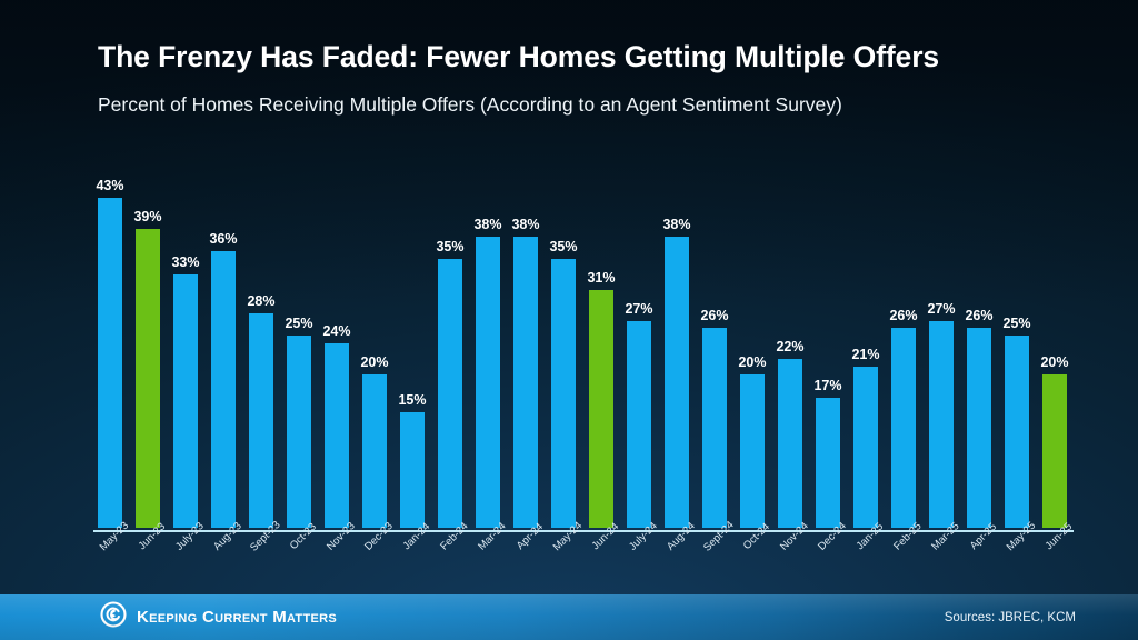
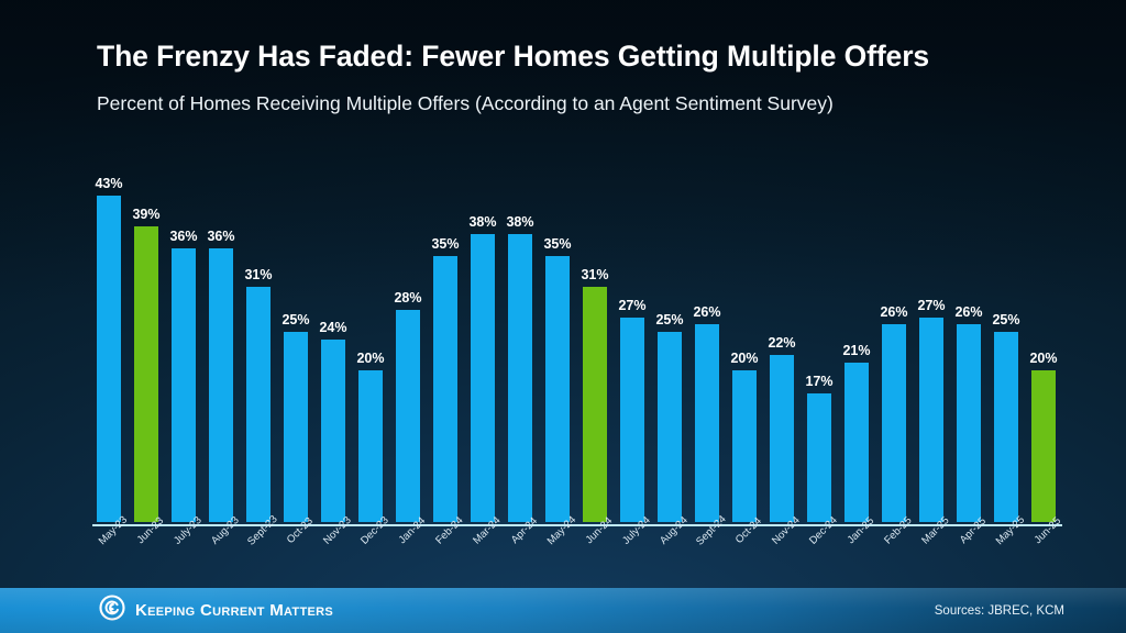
July-23: 33% -> 36%
Sept-23: 28% -> 31%
Jan-24: 15% -> 28%
Aug-24: 38% -> 25%
